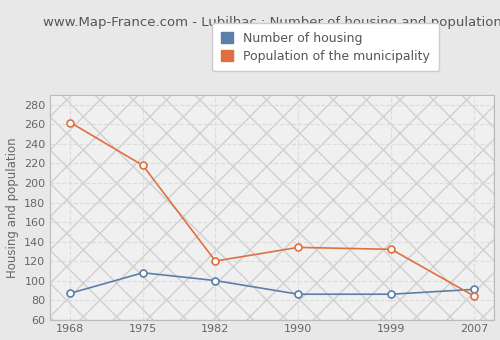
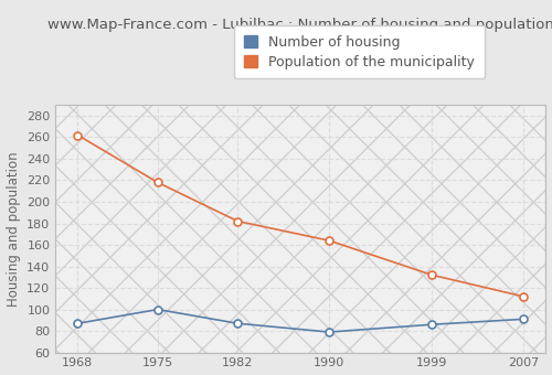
Number of housing/1975: 108 -> 100
Number of housing/1982: 100 -> 87
Population of the municipality/1982: 120 -> 182
Number of housing/1990: 86 -> 79
Population of the municipality/1990: 134 -> 164
Population of the municipality/2007: 84 -> 112
